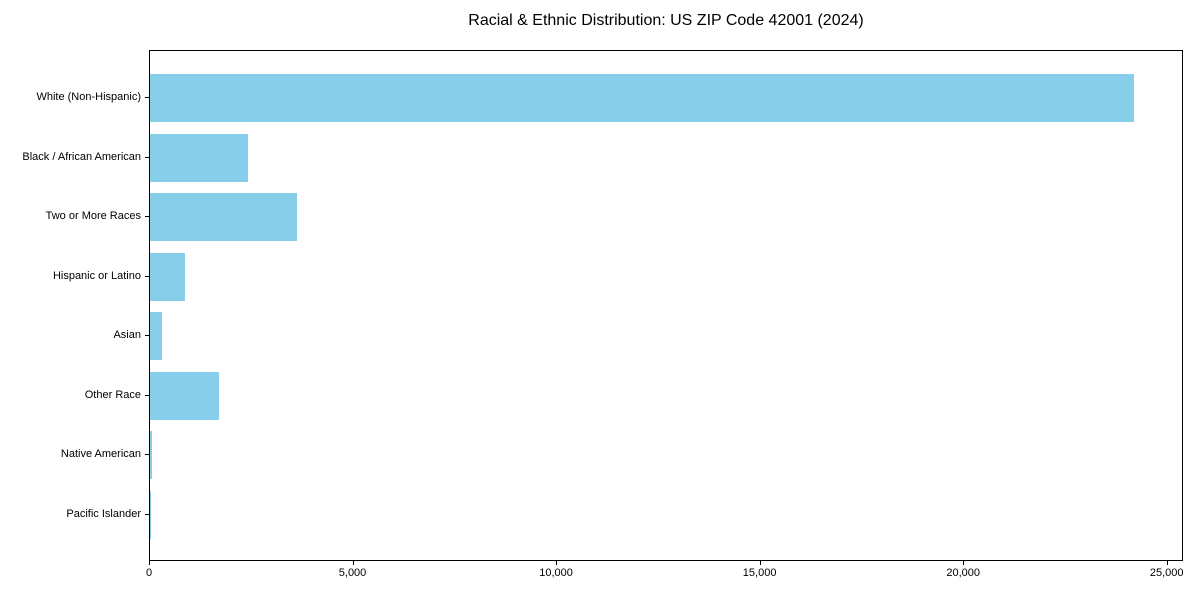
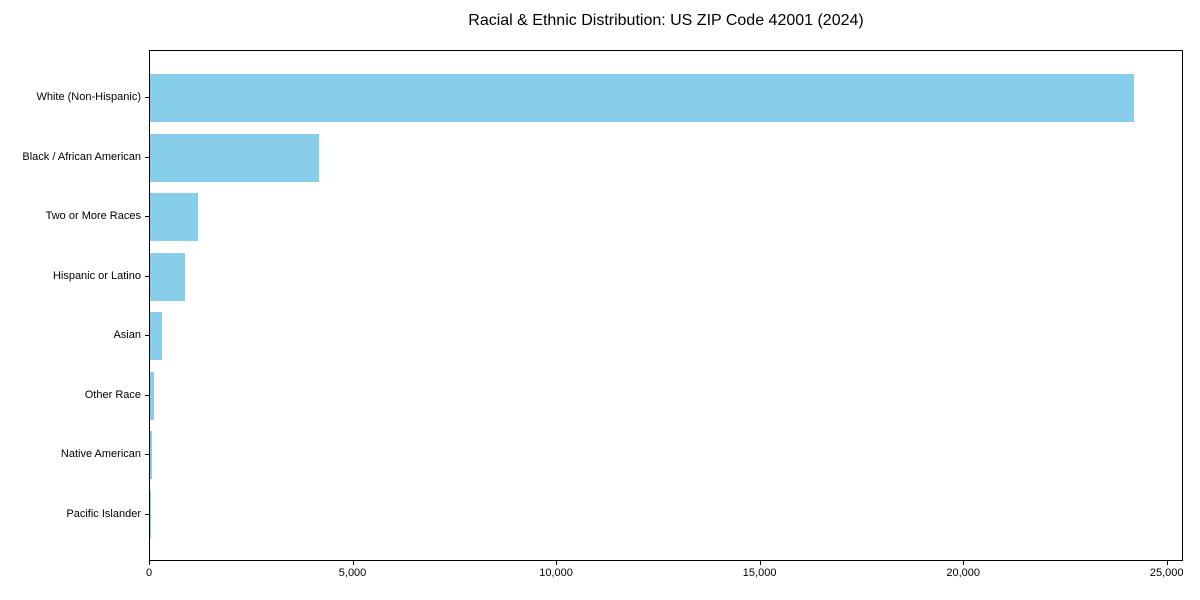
Black / African American: 2400 -> 4200
Two or More Races: 3600 -> 1200
Other Race: 1700 -> 100
